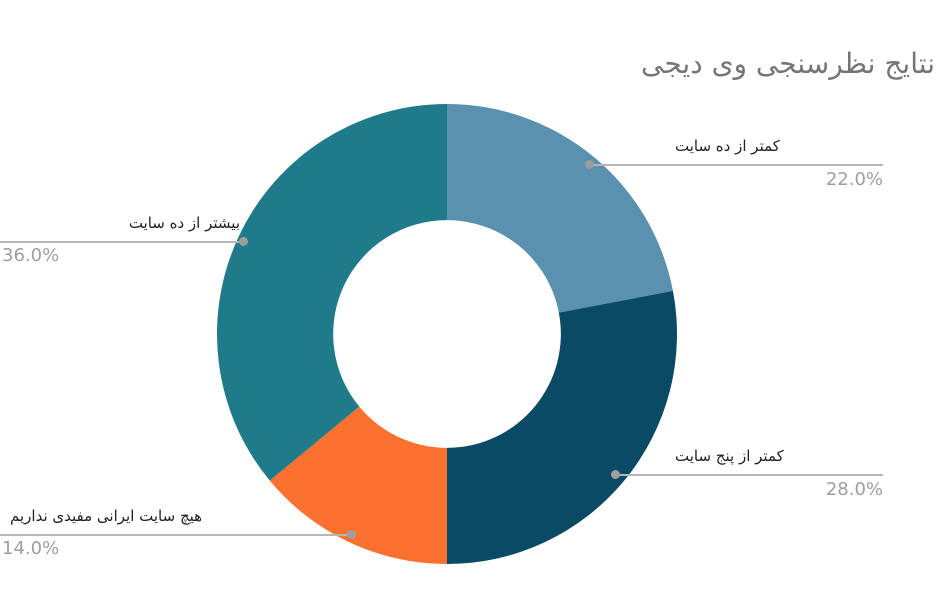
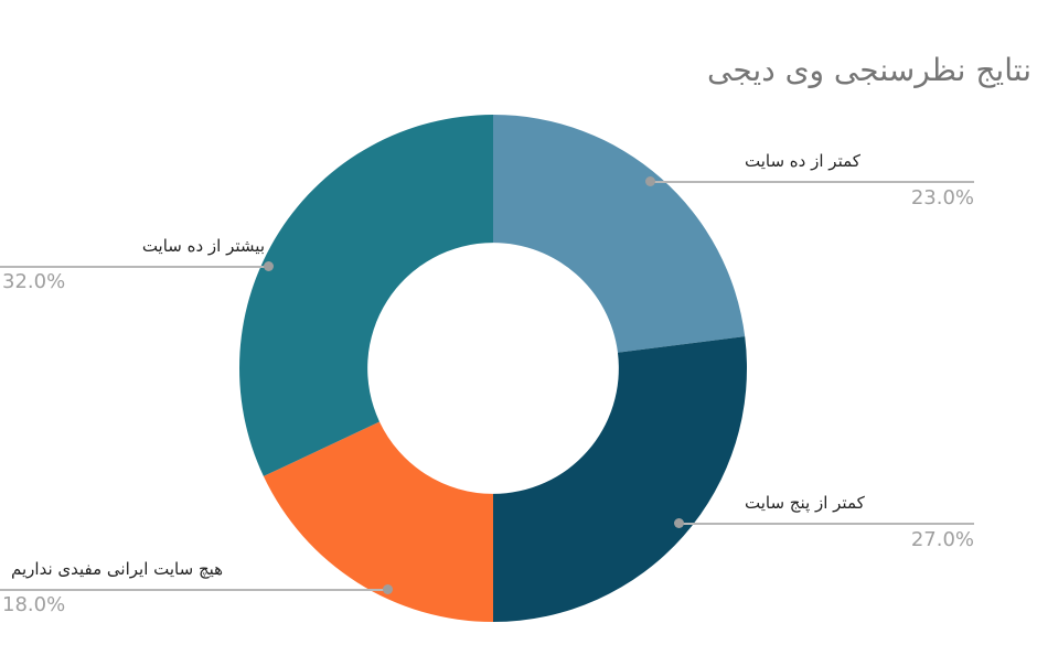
کمتر از ده سایت: 22.0% -> 23.0%
کمتر از پنج سایت: 28.0% -> 27.0%
هیچ سایت ایرانی مفیدی نداریم: 14.0% -> 18.0%
بیشتر از ده سایت: 36.0% -> 32.0%
